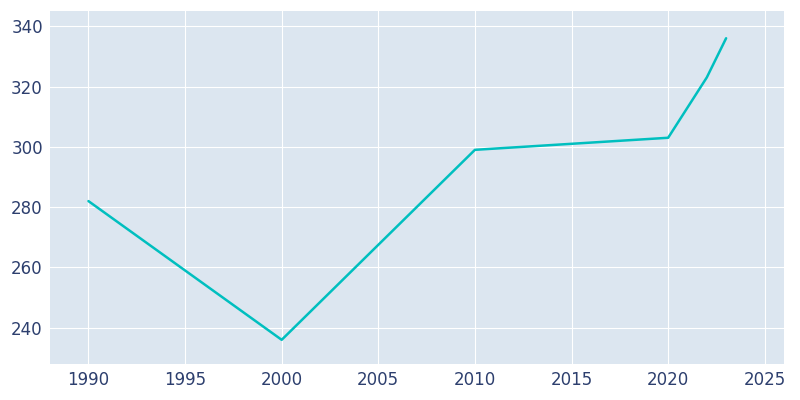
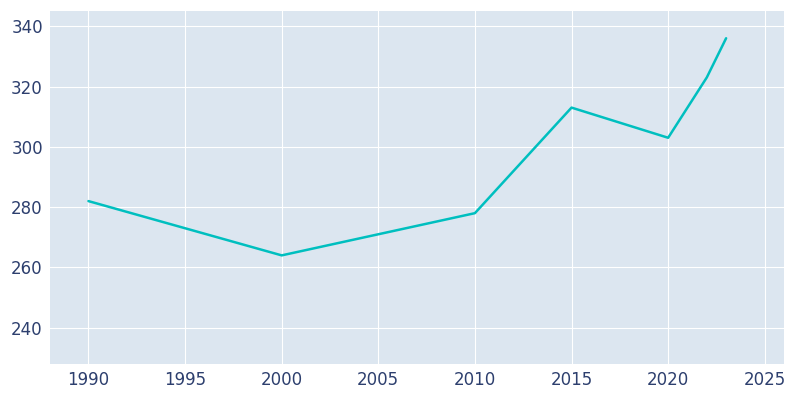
2000: 236 -> 264
2010: 299 -> 278
2015: 301 -> 313
